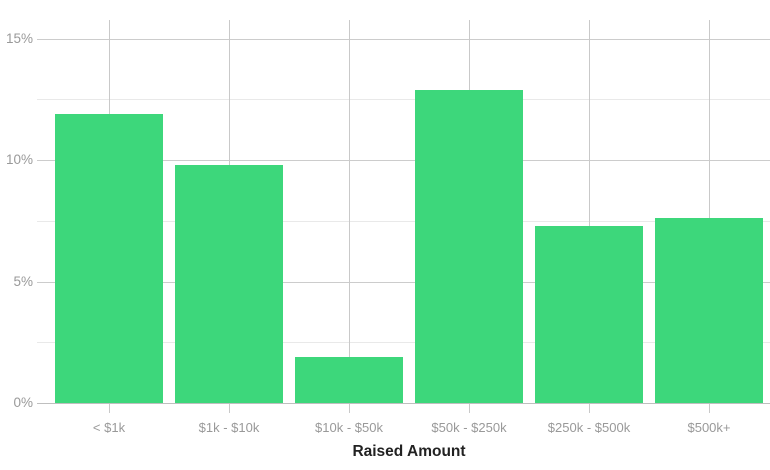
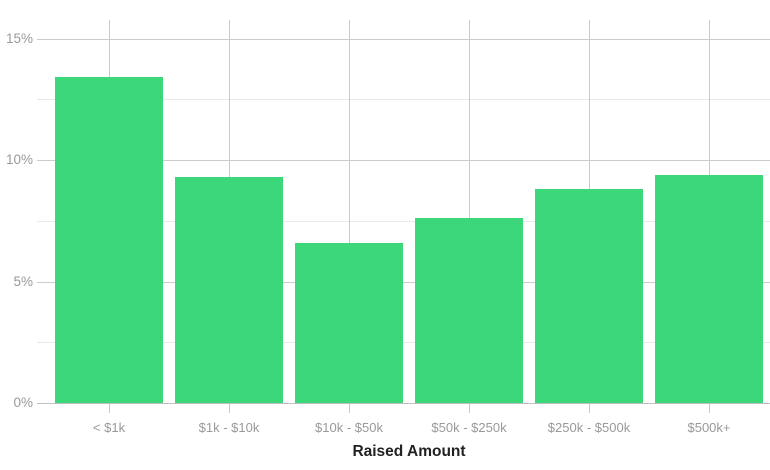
< $1k: 11.9% -> 13.4%
$1k - $10k: 9.8% -> 9.3%
$10k - $50k: 1.9% -> 6.6%
$50k - $250k: 12.9% -> 7.6%
$250k - $500k: 7.3% -> 8.8%
$500k+: 7.6% -> 9.4%
